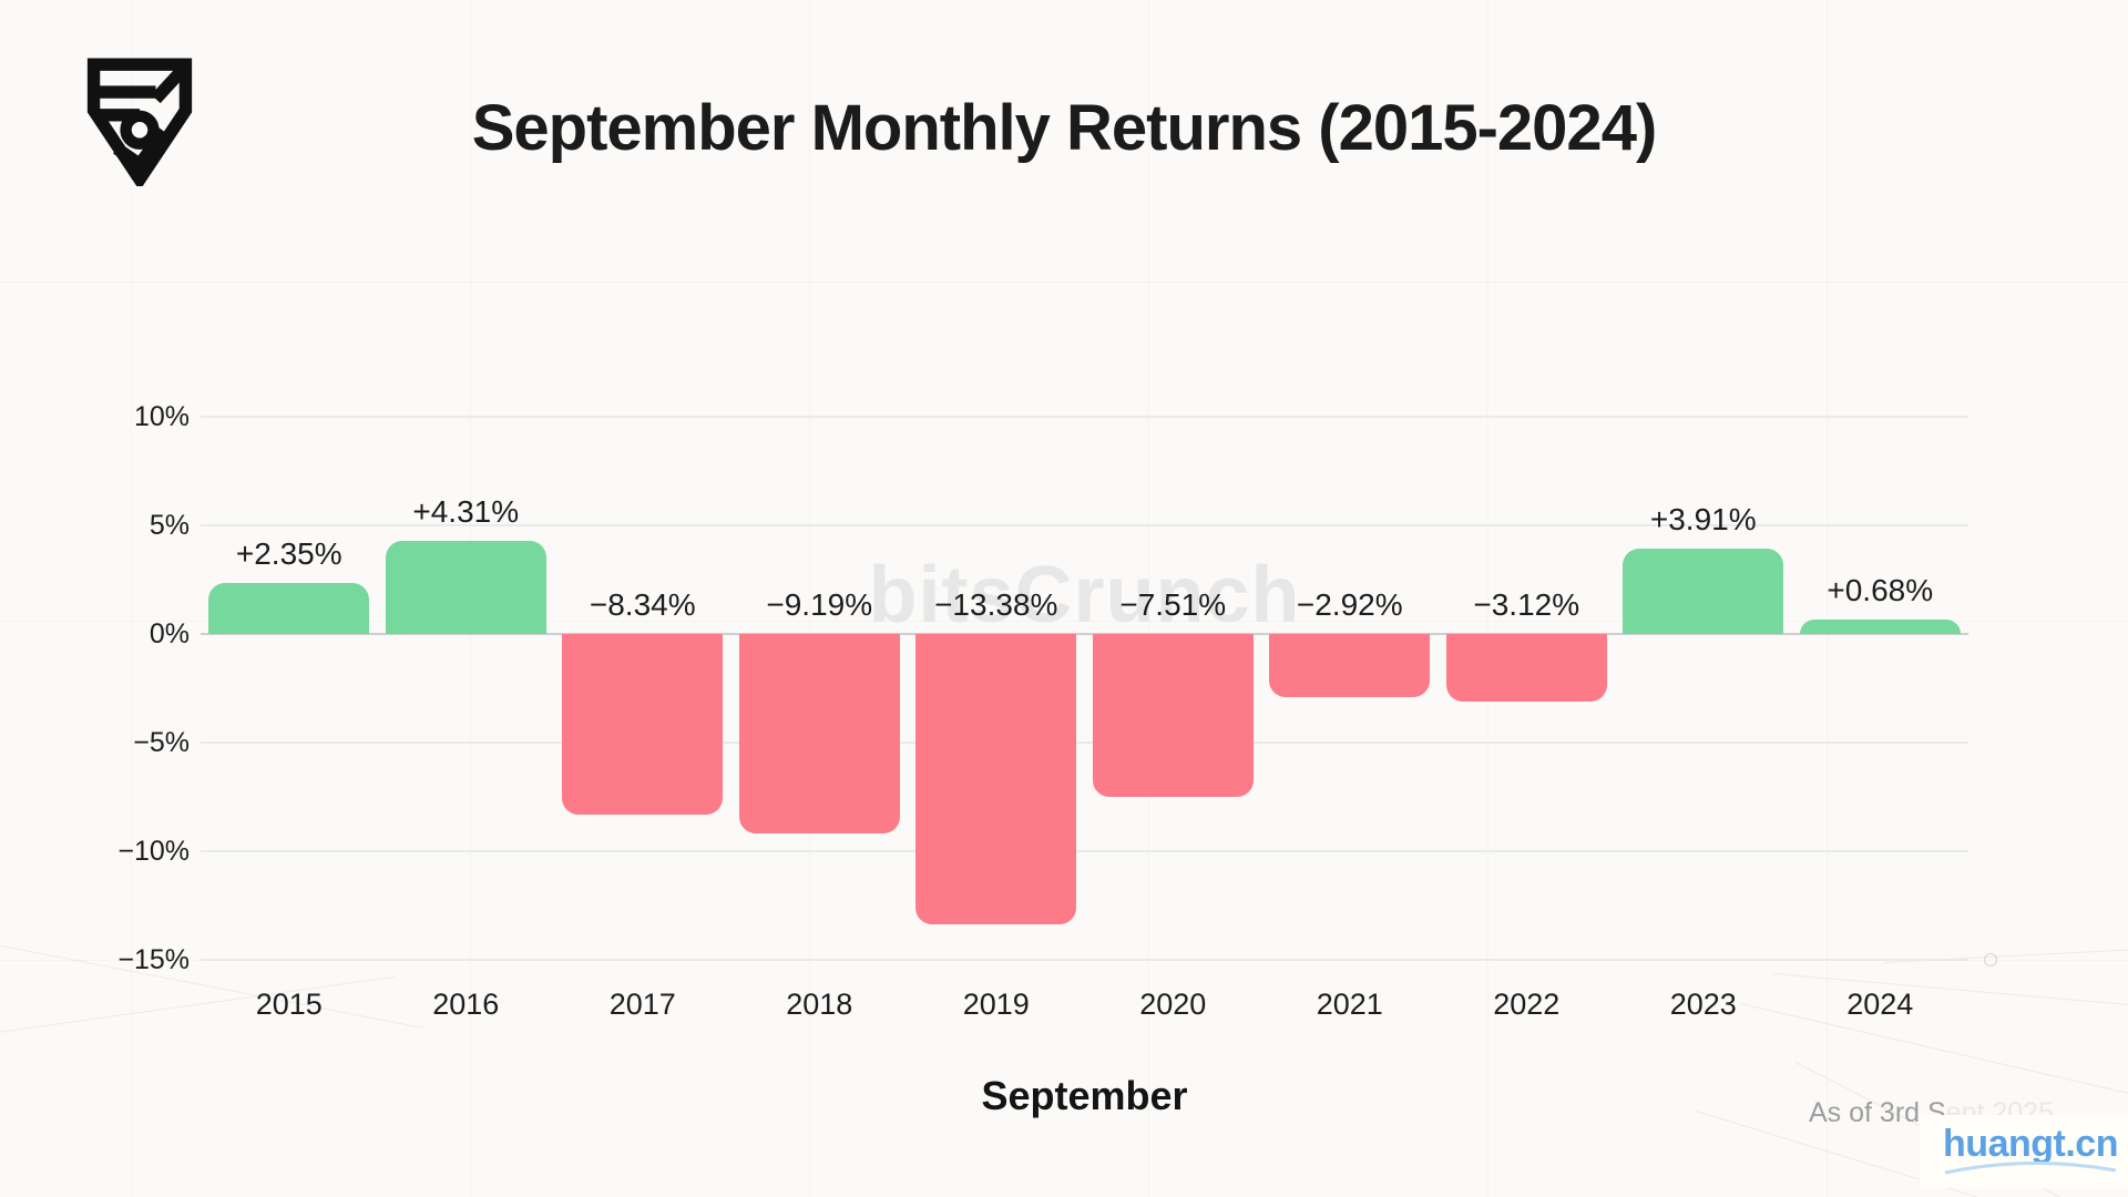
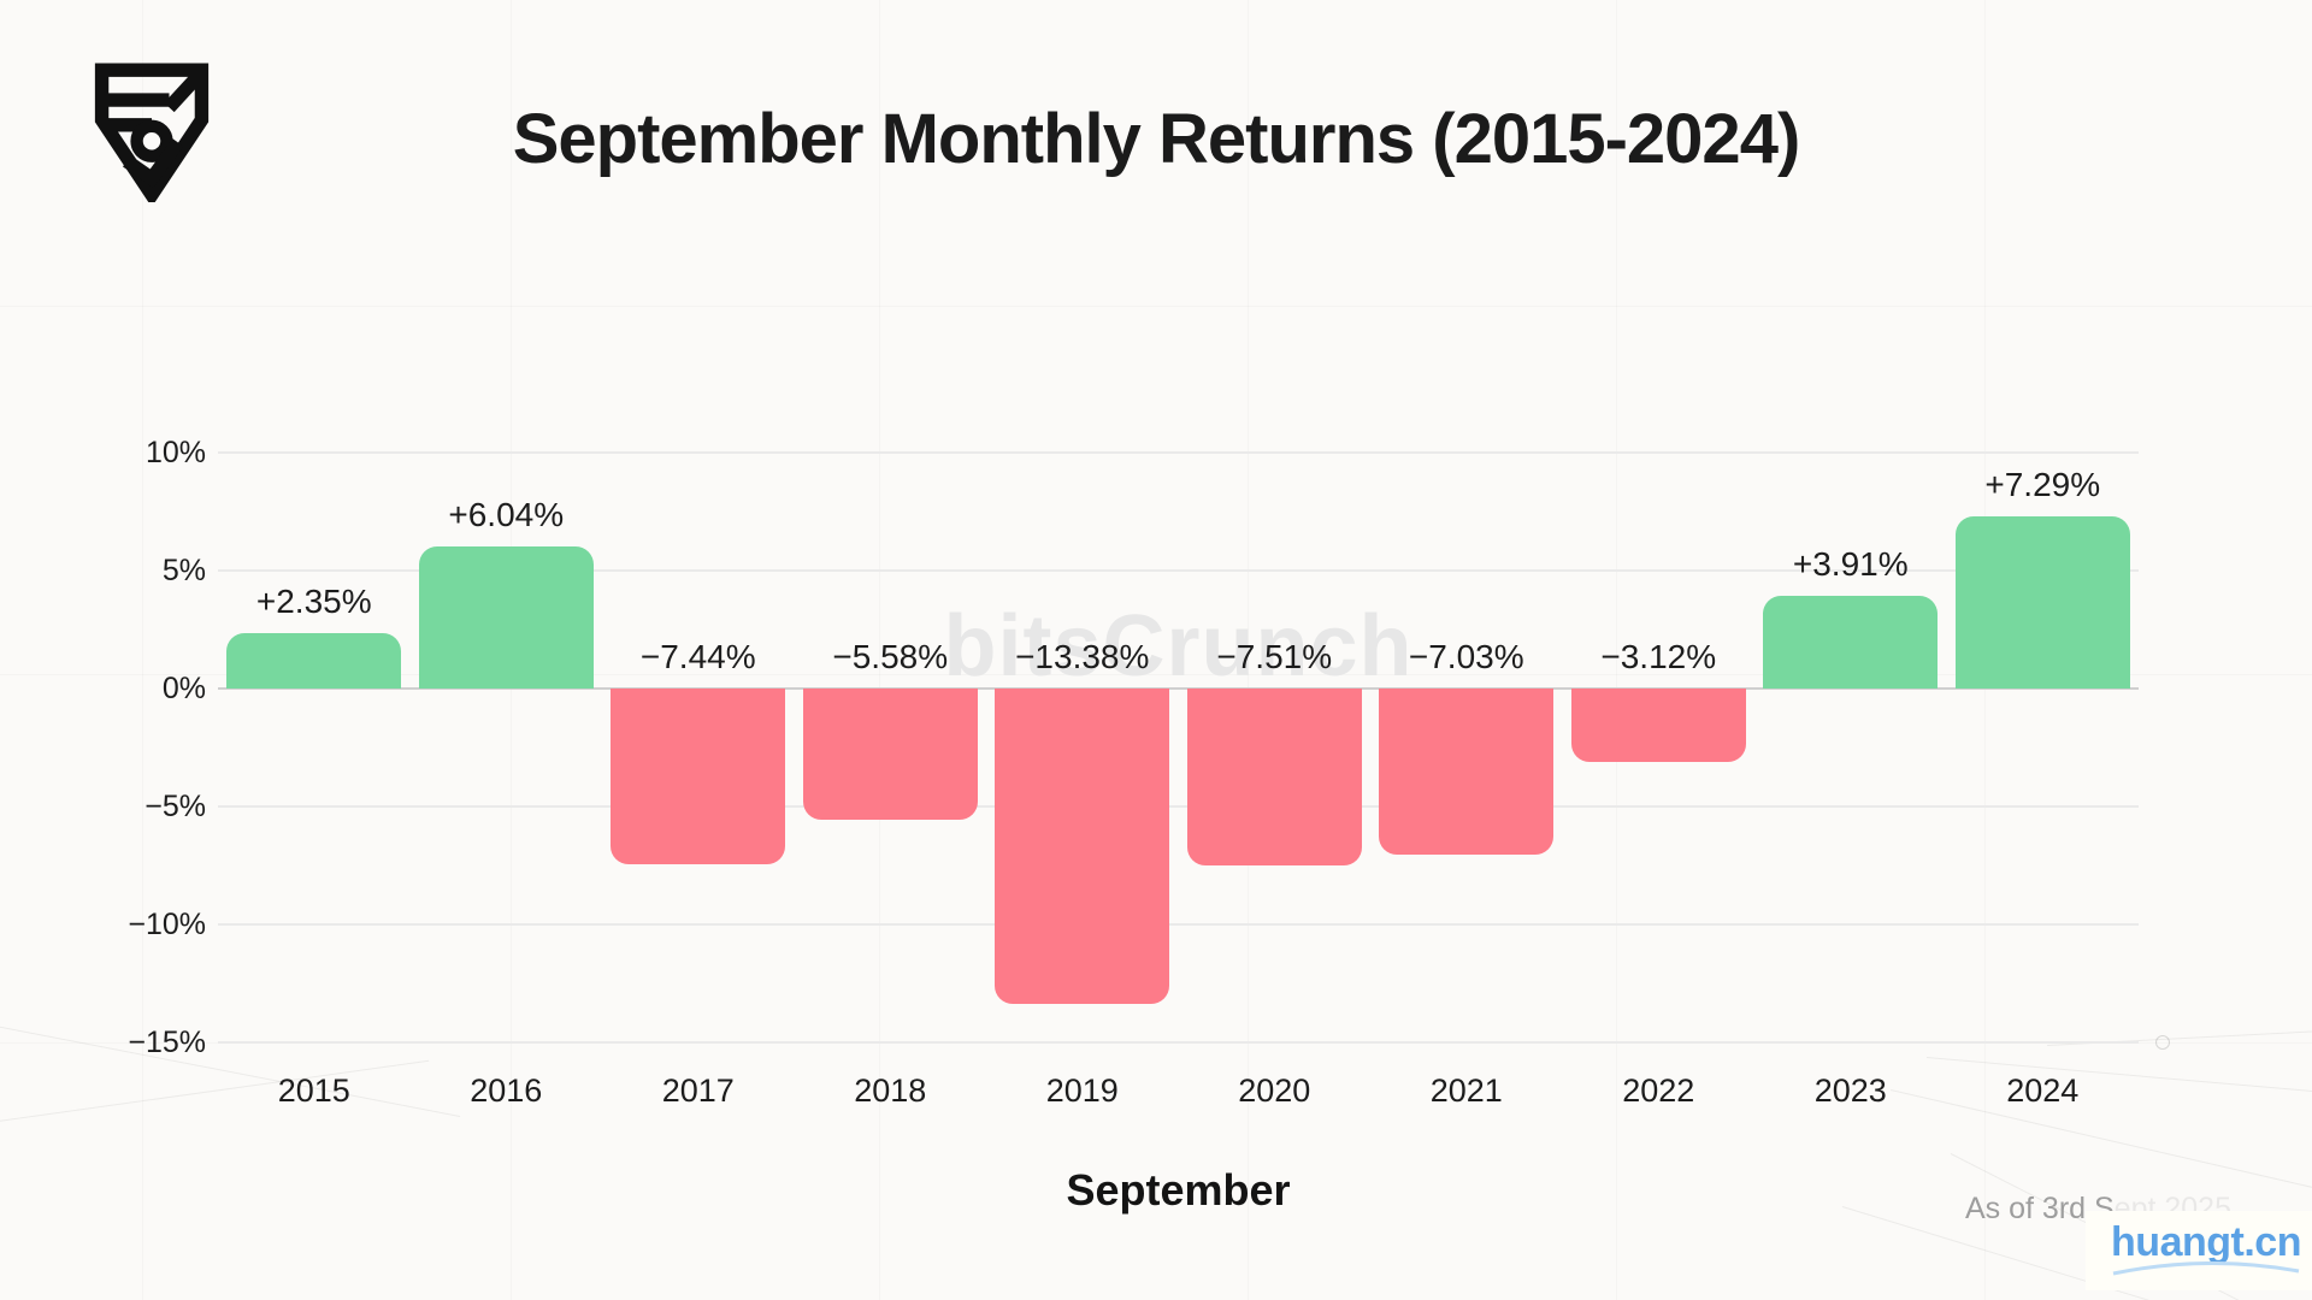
2016: +4.31% -> +6.04%
2017: −8.34% -> −7.44%
2018: −9.19% -> −5.58%
2021: −2.92% -> −7.03%
2024: +0.68% -> +7.29%
